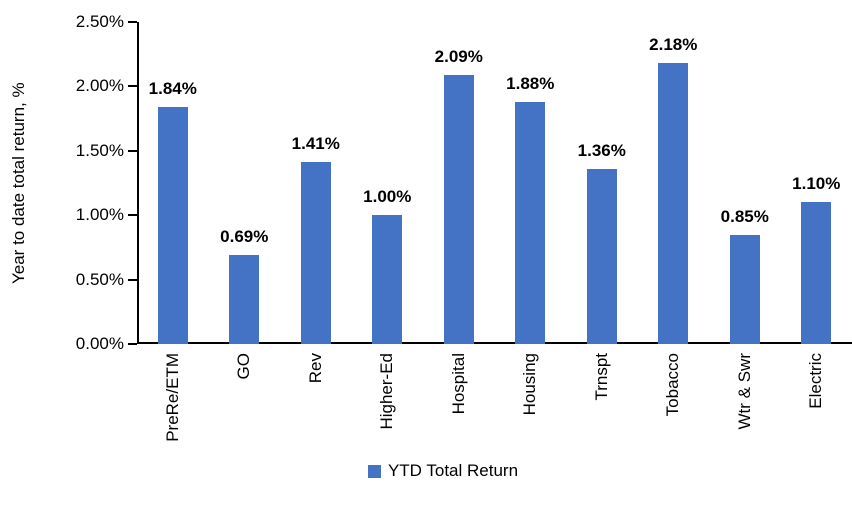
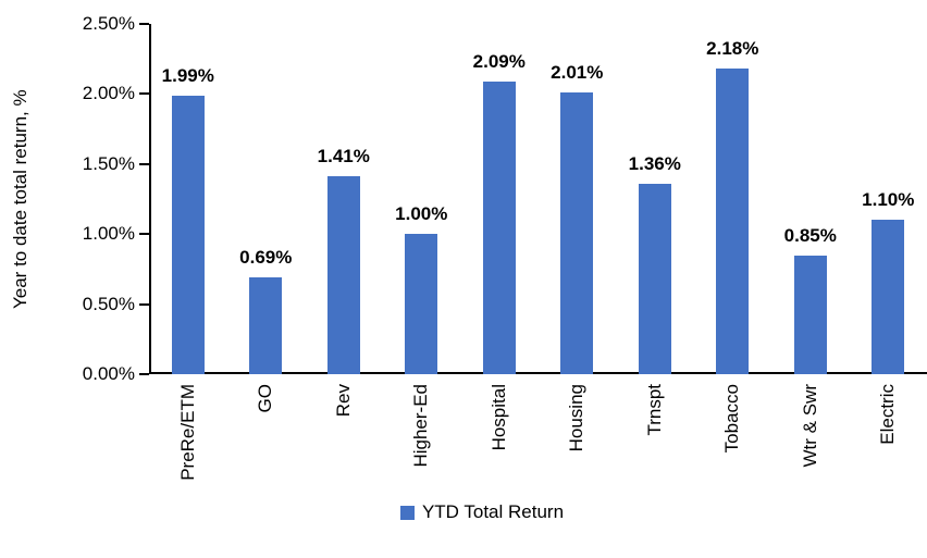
PreRe/ETM: 1.84% -> 1.99%
Housing: 1.88% -> 2.01%
